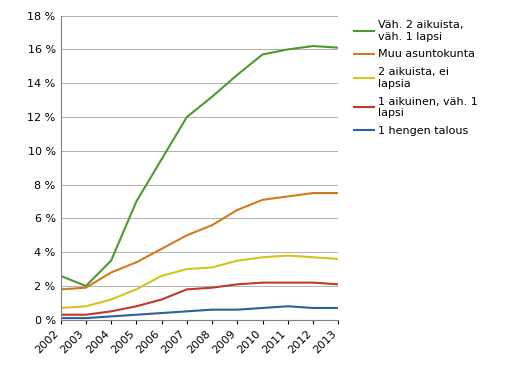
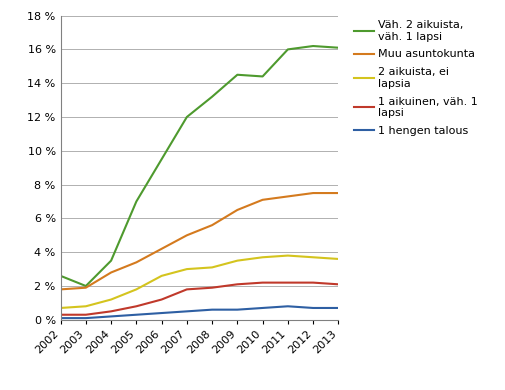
Väh. 2 aikuista, väh. 1 lapsi/2010: 15.7 % -> 14.4 %
